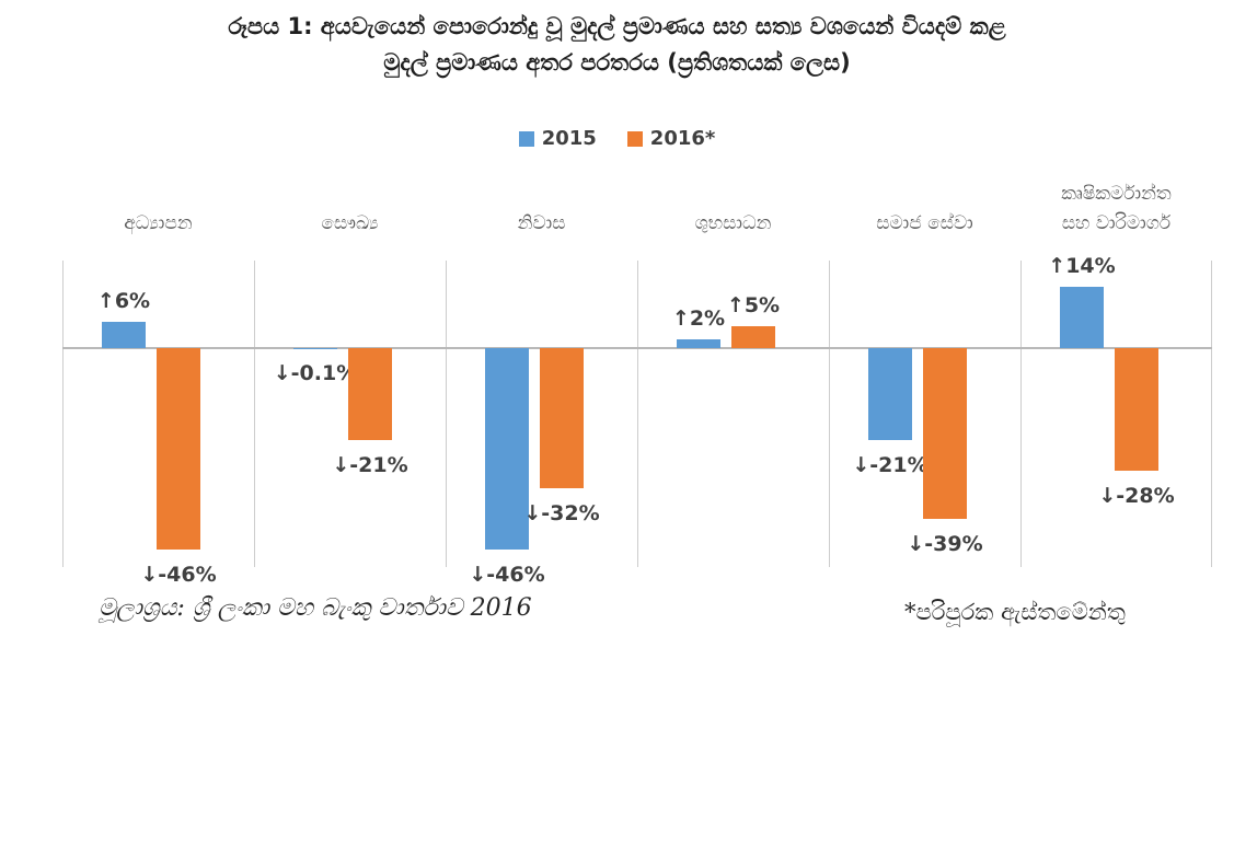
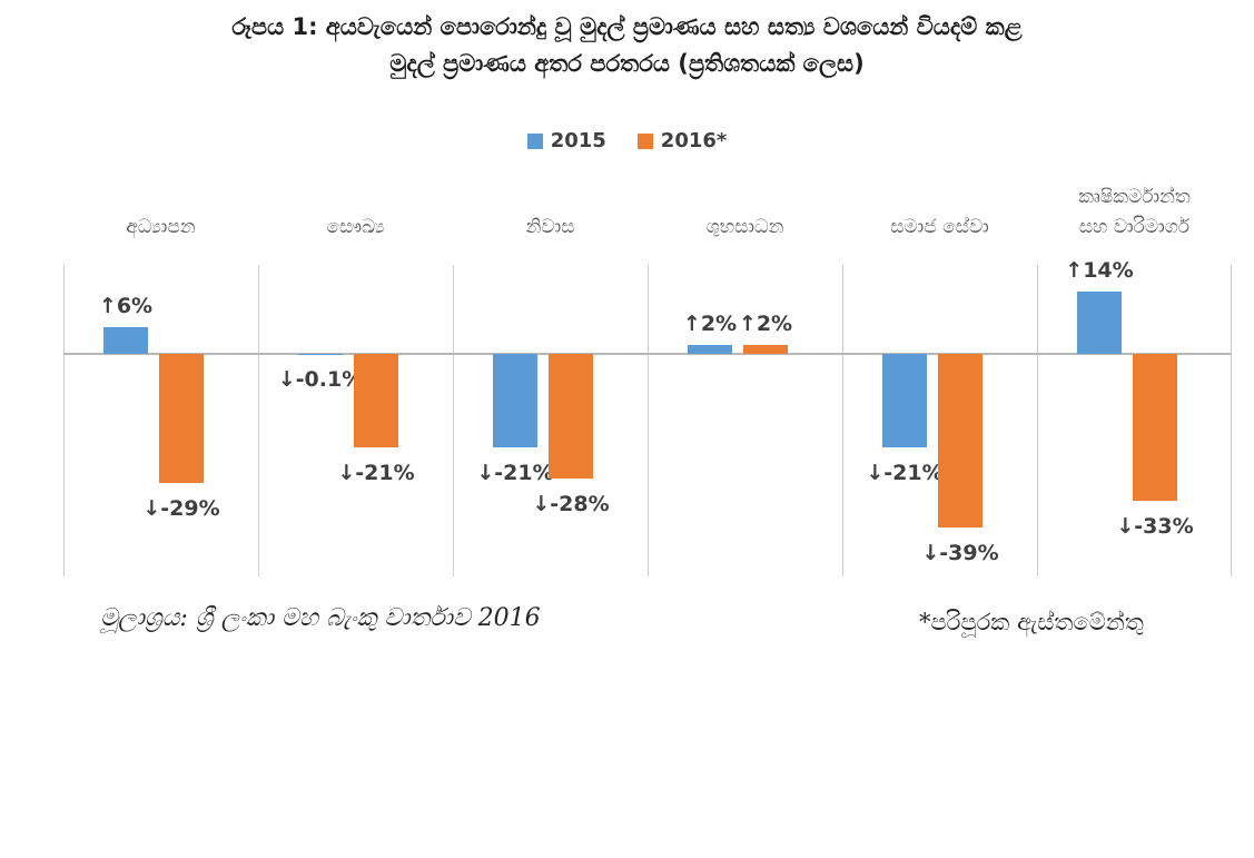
2016*/අධ්‍යාපන: -46 -> -29
2015/නිවාස: -46 -> -21
2016*/නිවාස: -32 -> -28
2016*/ශුභසාධන: 5 -> 2
2016*/කෘෂිකර්මාන්ත සහ වාරිමාර්ග: -28 -> -33
